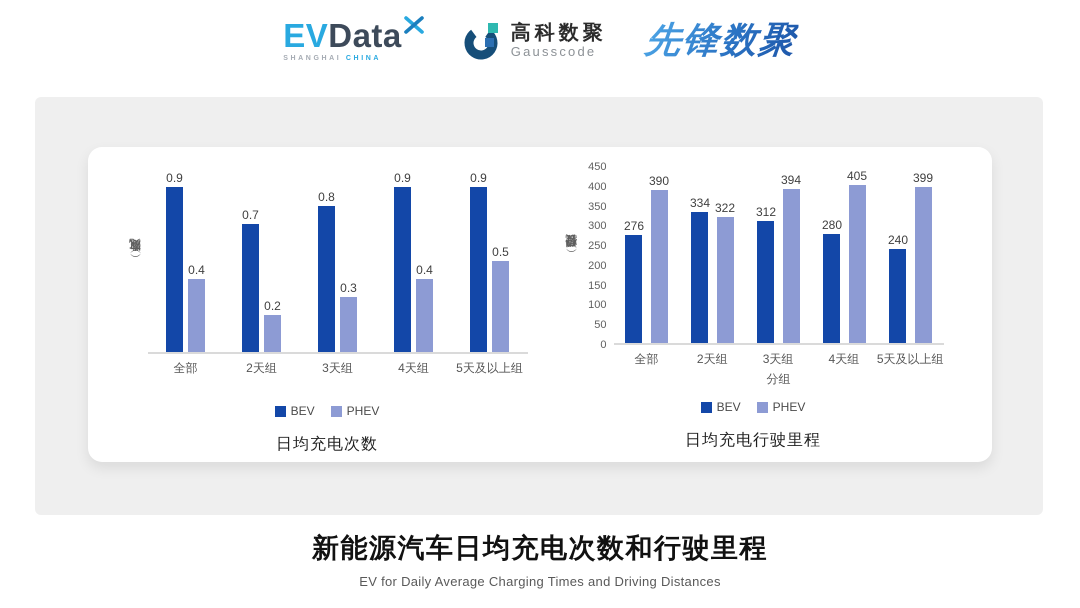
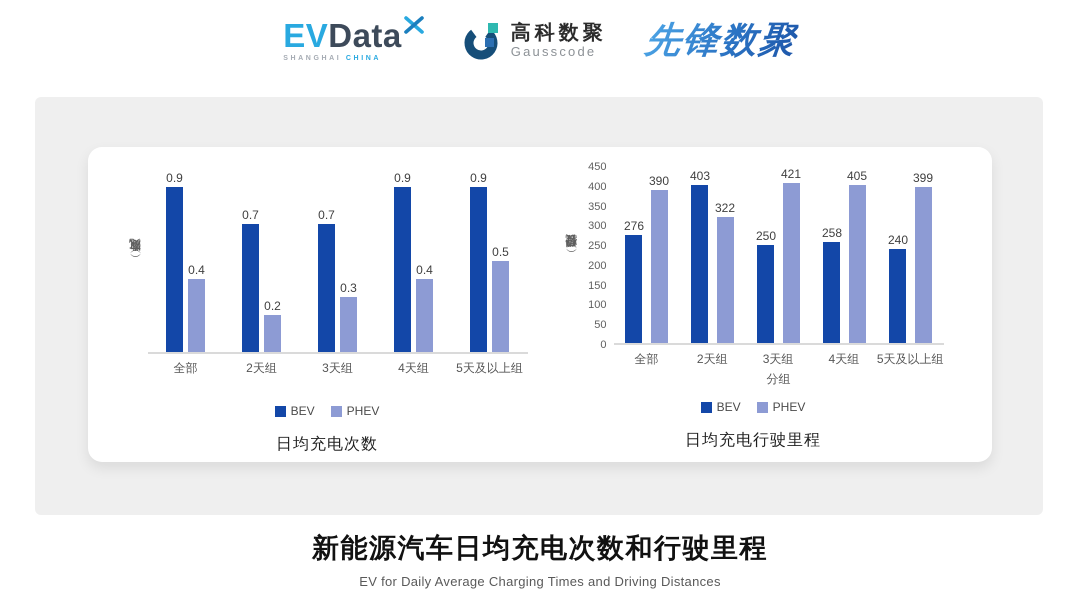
日均充电次数/BEV/3天组: 0.8 -> 0.7
日均充电行驶里程/BEV/2天组: 334 -> 403
日均充电行驶里程/BEV/3天组: 312 -> 250
日均充电行驶里程/PHEV/3天组: 394 -> 421
日均充电行驶里程/BEV/4天组: 280 -> 258
